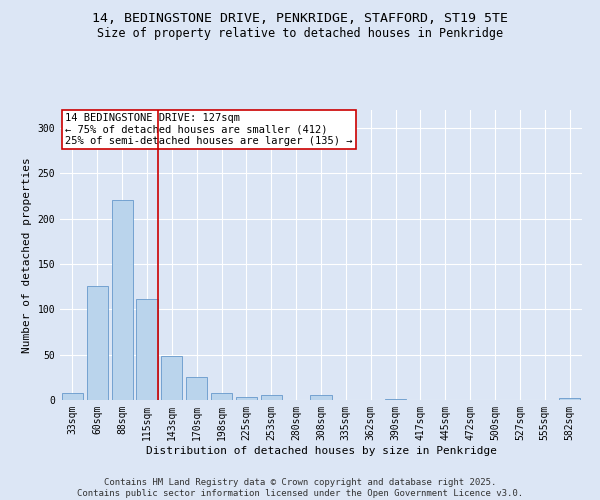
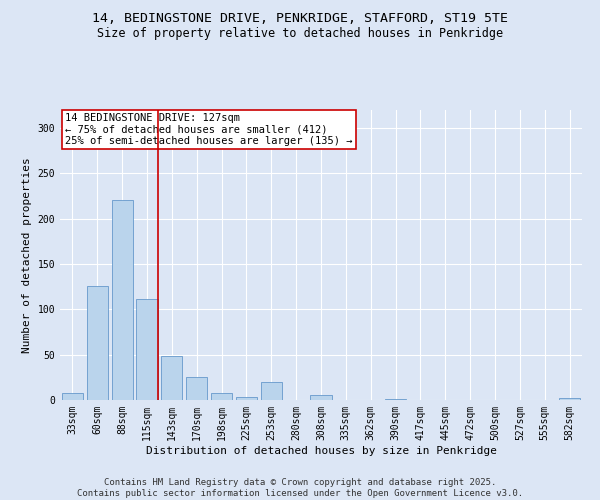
253sqm: 5 -> 20
